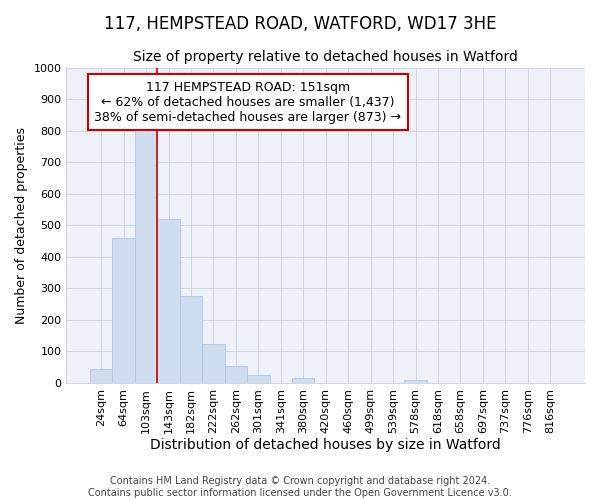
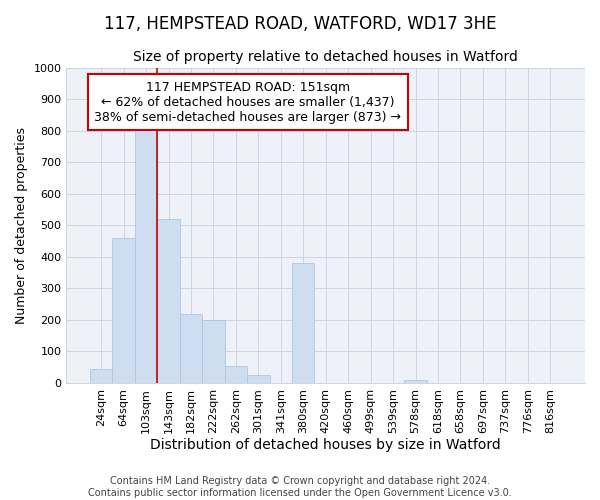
182sqm: 275 -> 220
222sqm: 125 -> 200
380sqm: 15 -> 380
